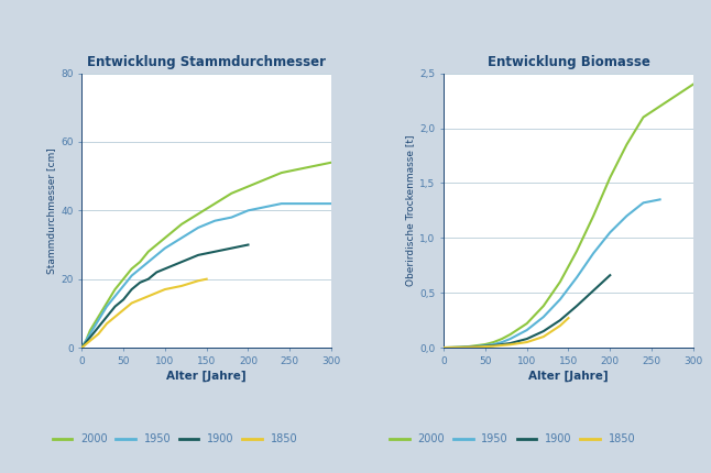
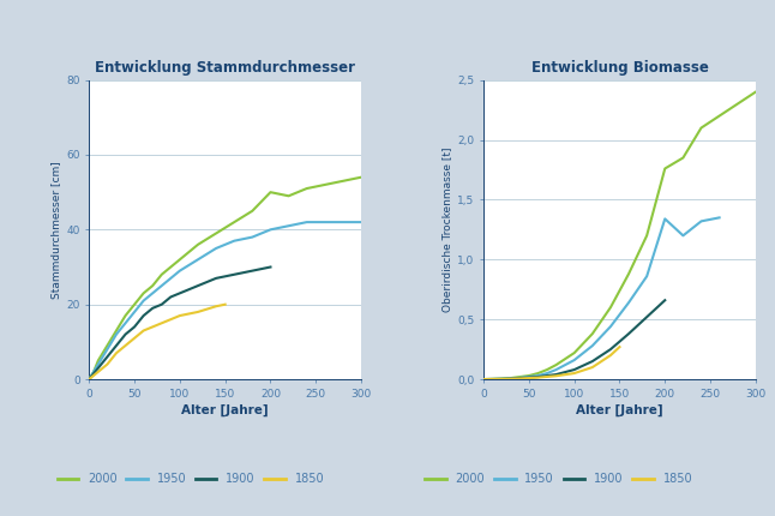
Entwicklung Stammdurchmesser/2000/200: 47 -> 50
Entwicklung Biomasse/2000/200: 1,55 -> 1,76
Entwicklung Biomasse/1950/200: 1,05 -> 1,34
